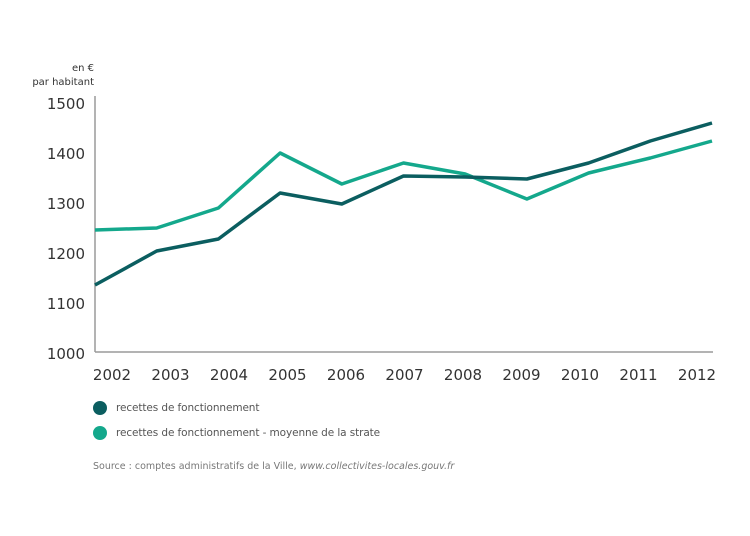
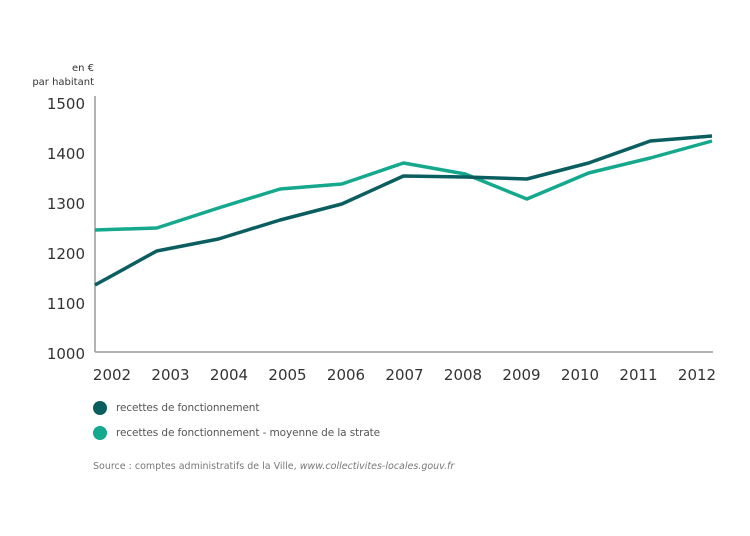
recettes de fonctionnement/2005: 1320 -> 1270
recettes de fonctionnement - moyenne de la strate/2005: 1400 -> 1330
recettes de fonctionnement/2012: 1460 -> 1430
